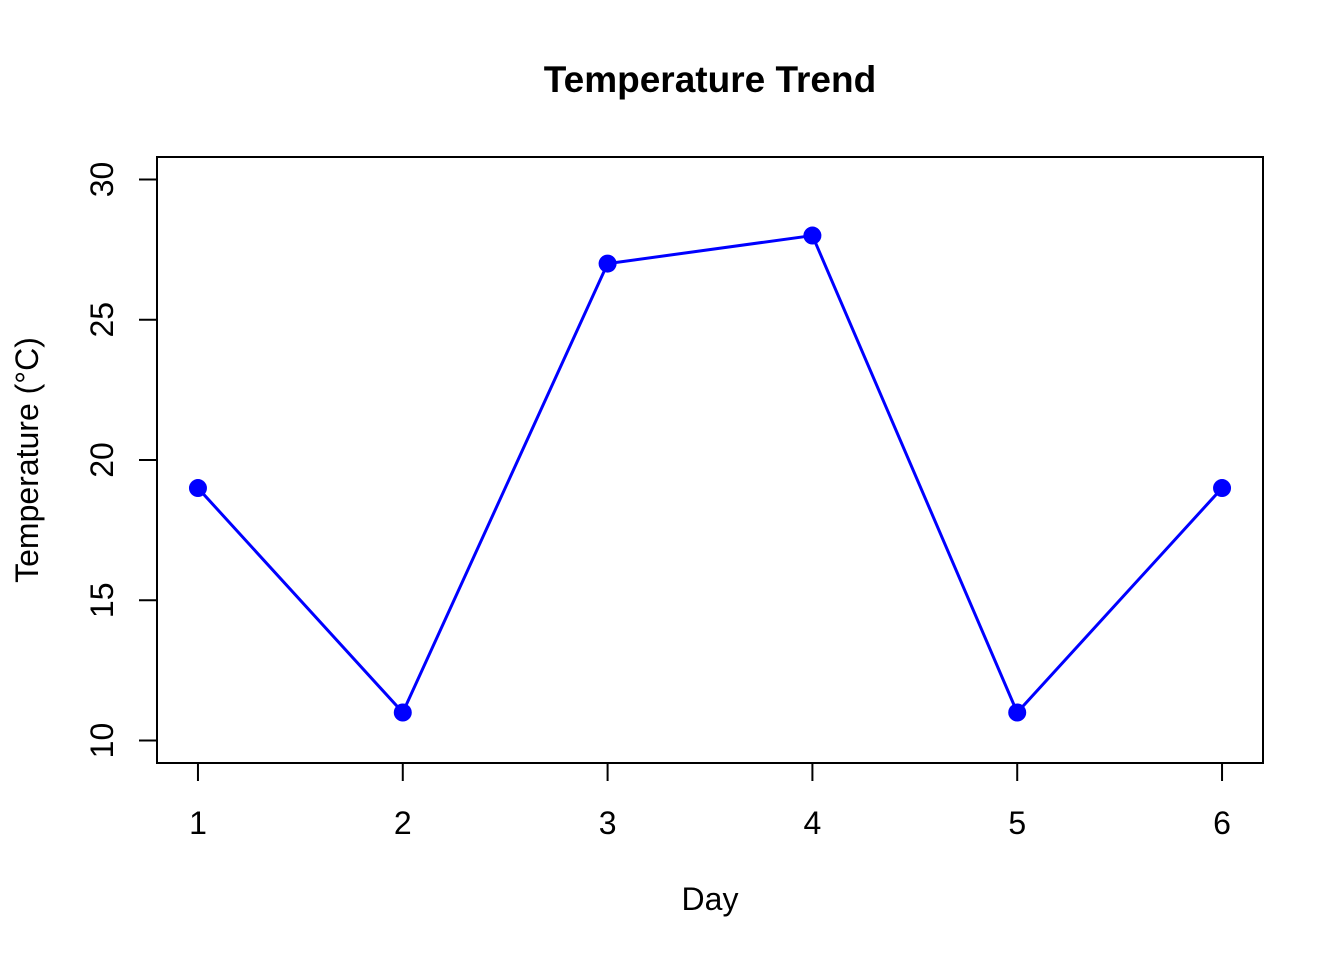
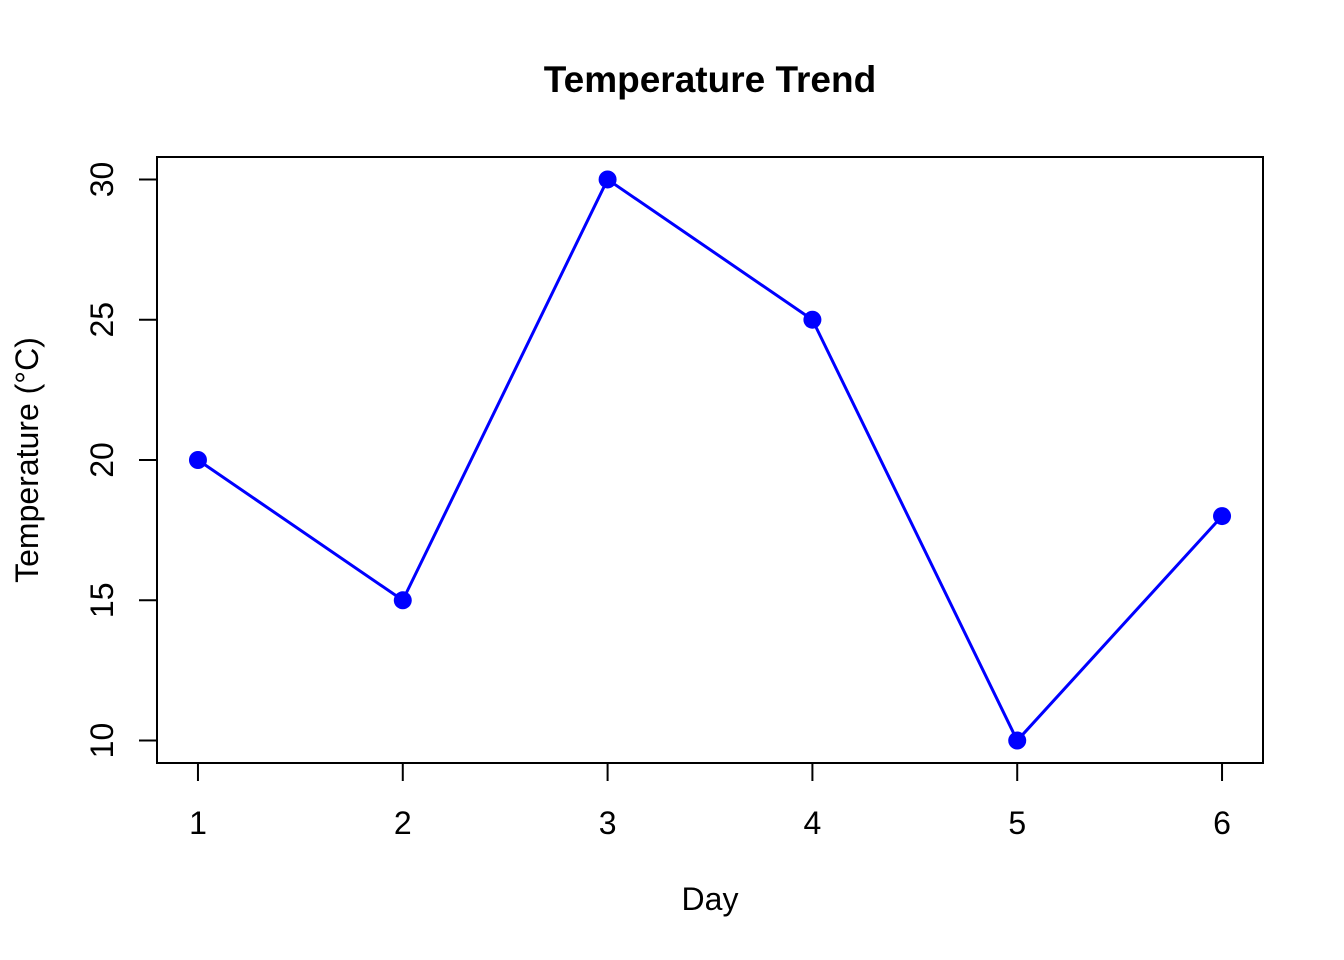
1: 19 -> 20
2: 11 -> 15
3: 27 -> 30
4: 28 -> 25
5: 11 -> 10
6: 19 -> 18
